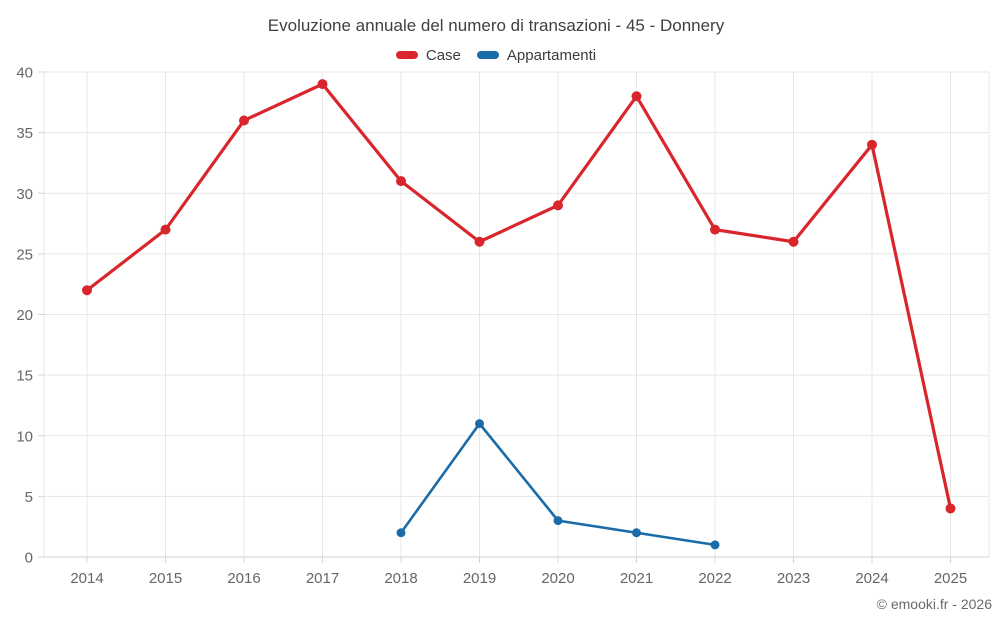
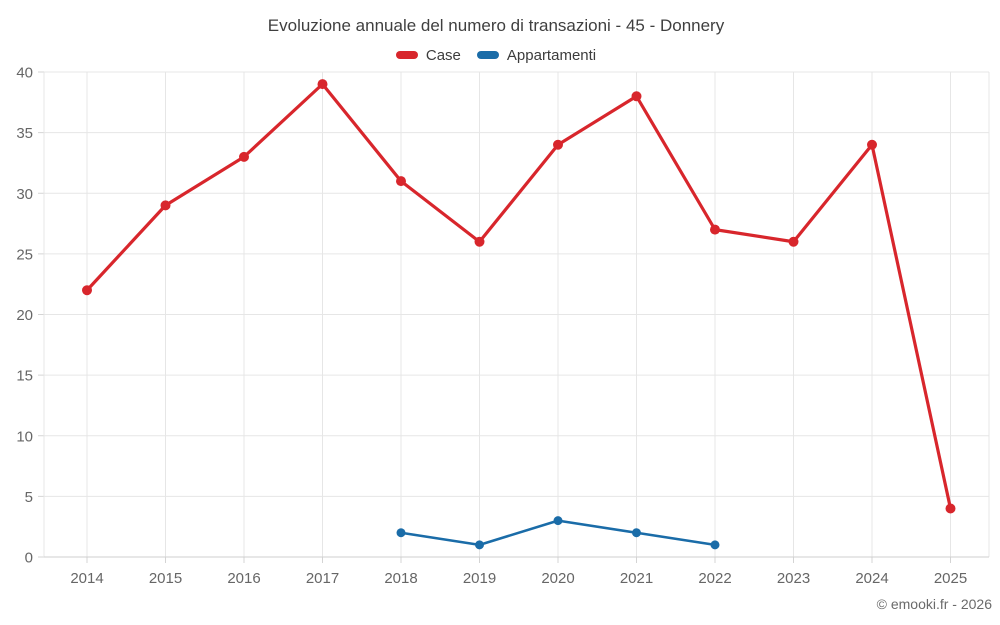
Case/2015: 27 -> 29
Case/2016: 36 -> 33
Appartamenti/2019: 11 -> 1
Case/2020: 29 -> 34
